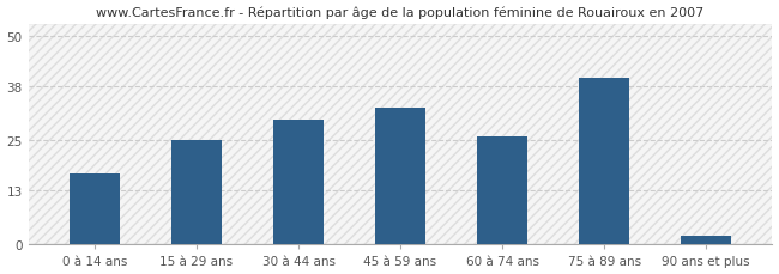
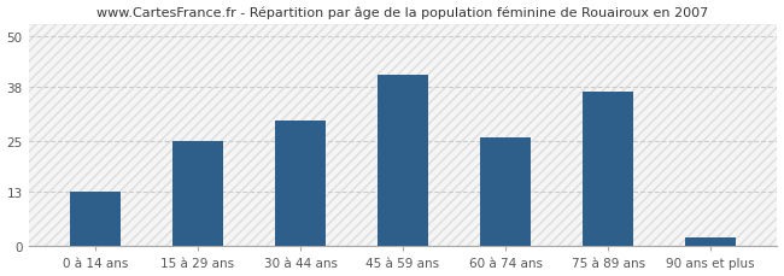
0 à 14 ans: 17 -> 13
45 à 59 ans: 33 -> 41
75 à 89 ans: 40 -> 37
